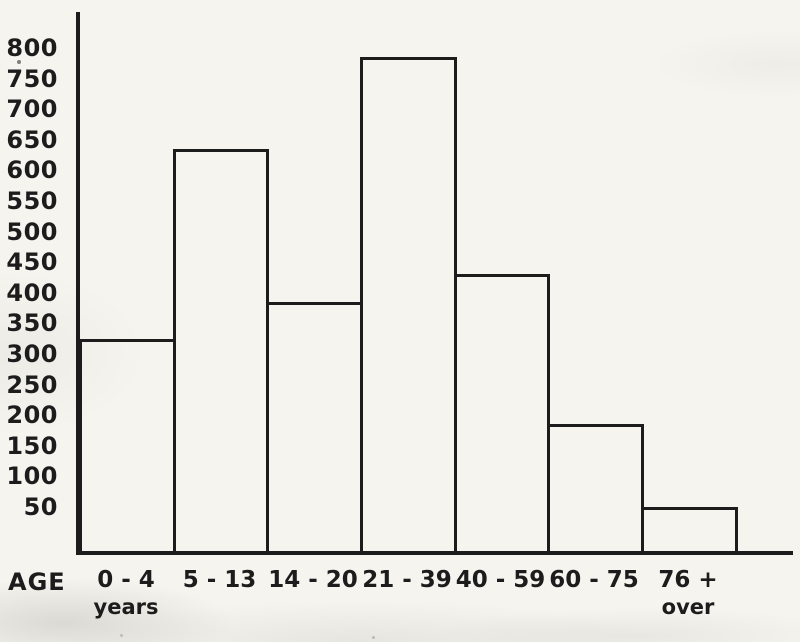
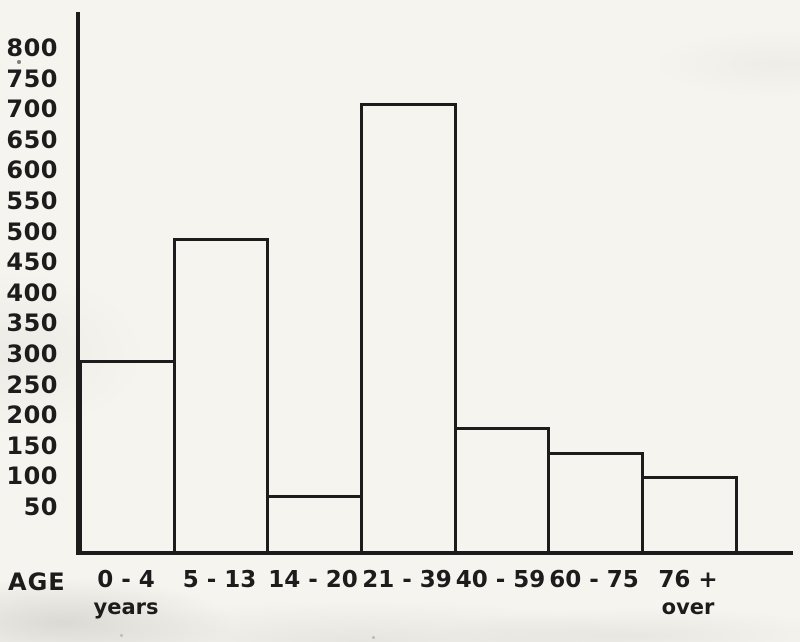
0 - 4: 320 -> 290
5 - 13: 640 -> 490
14 - 20: 380 -> 70
21 - 39: 780 -> 710
40 - 59: 430 -> 180
60 - 75: 180 -> 140
76 +: 50 -> 100
